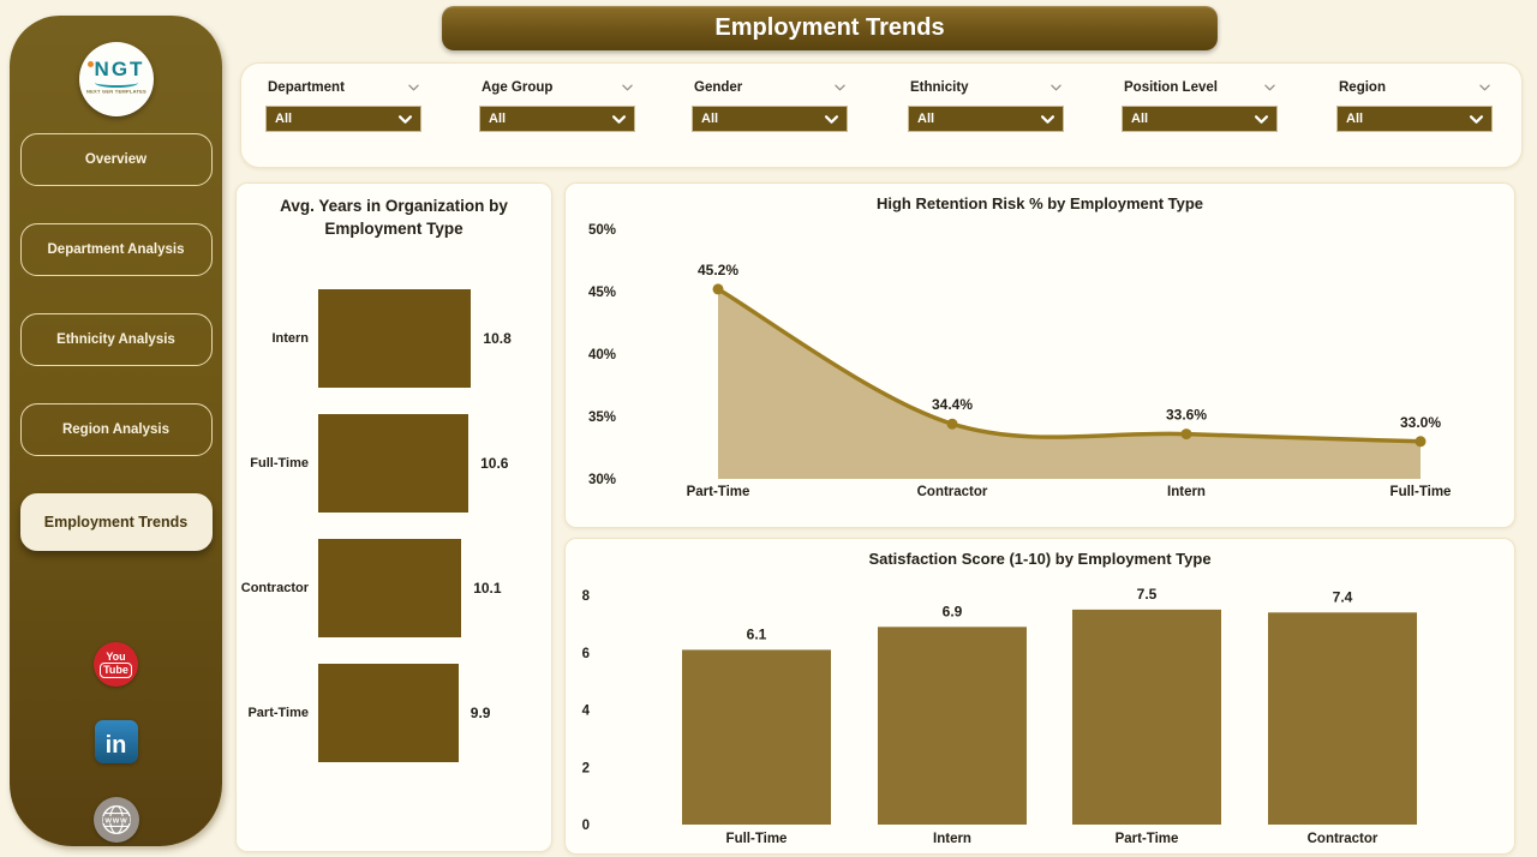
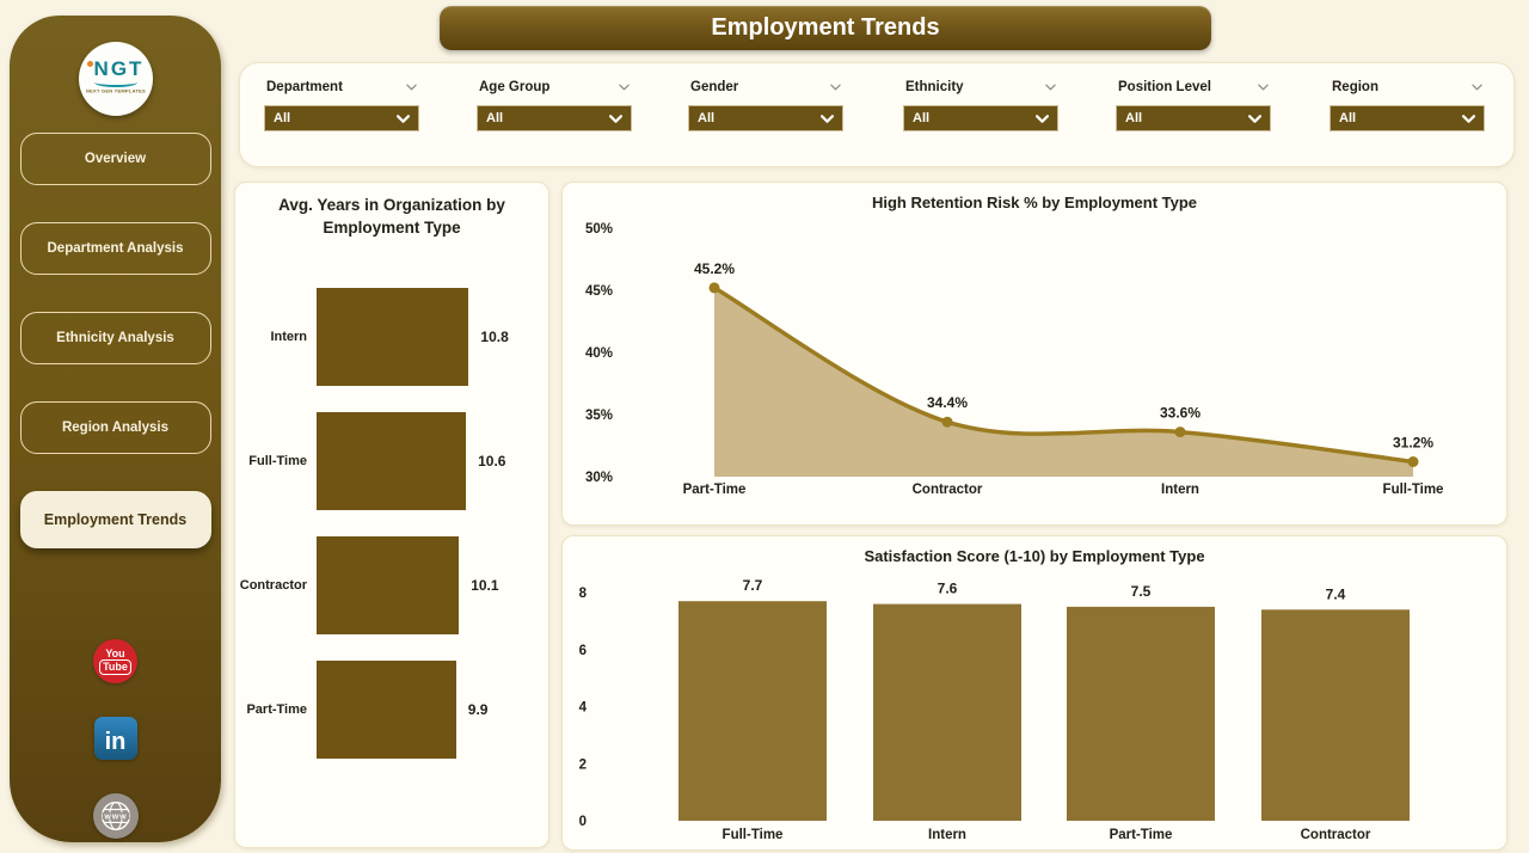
High Retention Risk % by Employment Type/Full-Time: 33.0% -> 31.2%
Satisfaction Score (1-10) by Employment Type/Full-Time: 6.1 -> 7.7
Satisfaction Score (1-10) by Employment Type/Intern: 6.9 -> 7.6
